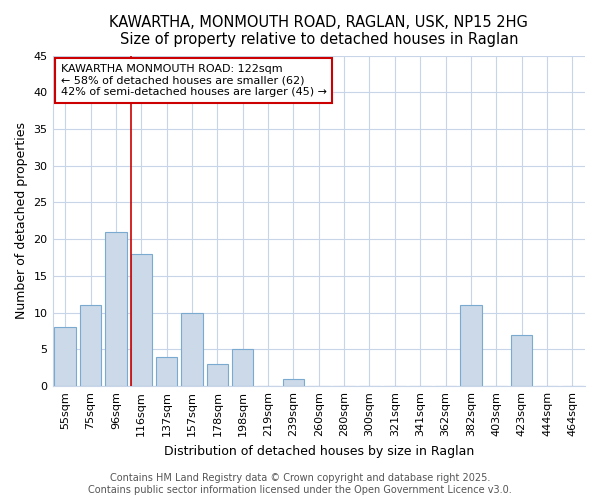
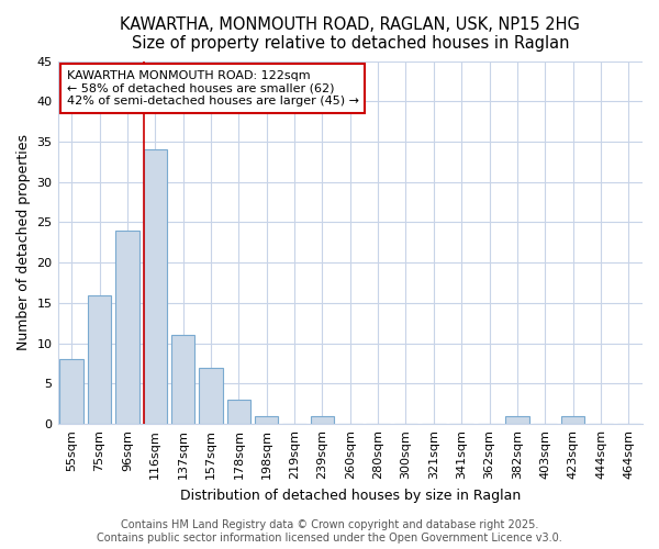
75sqm: 11 -> 16
96sqm: 21 -> 24
116sqm: 18 -> 34
137sqm: 4 -> 11
157sqm: 10 -> 7
198sqm: 5 -> 1
382sqm: 11 -> 1
423sqm: 7 -> 1
